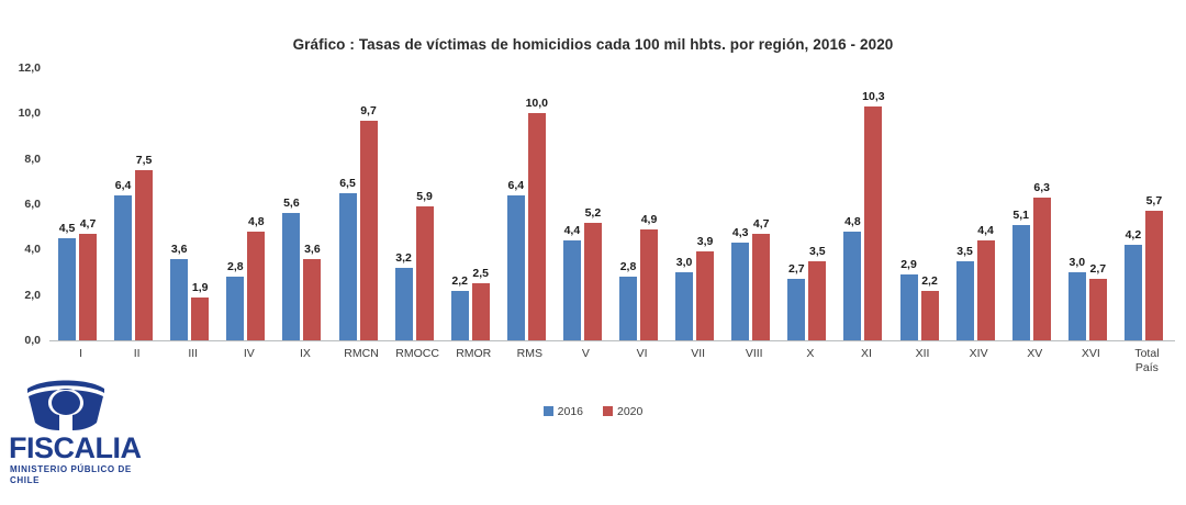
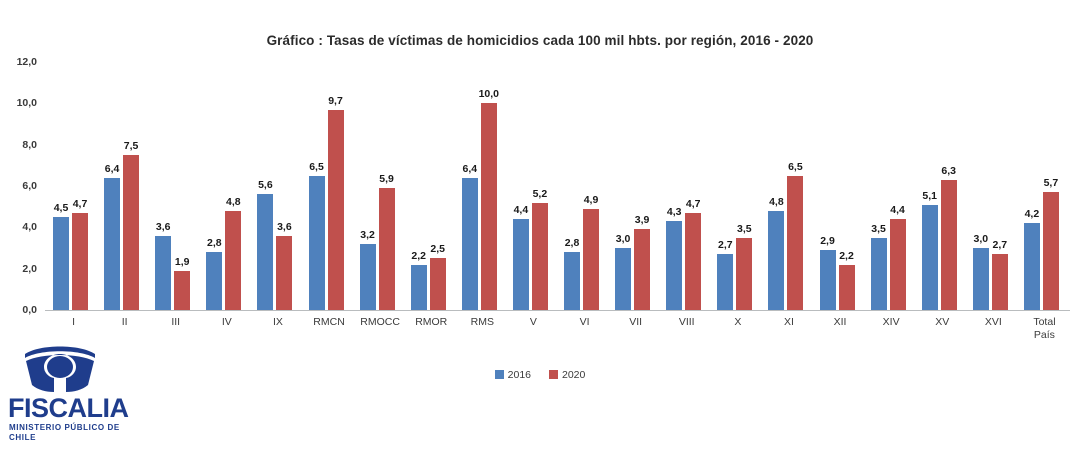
2020/XI: 10,3 -> 6,5
